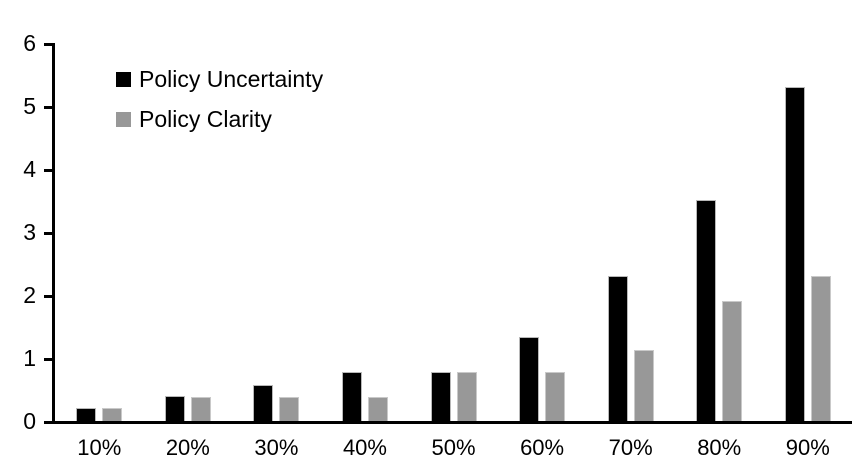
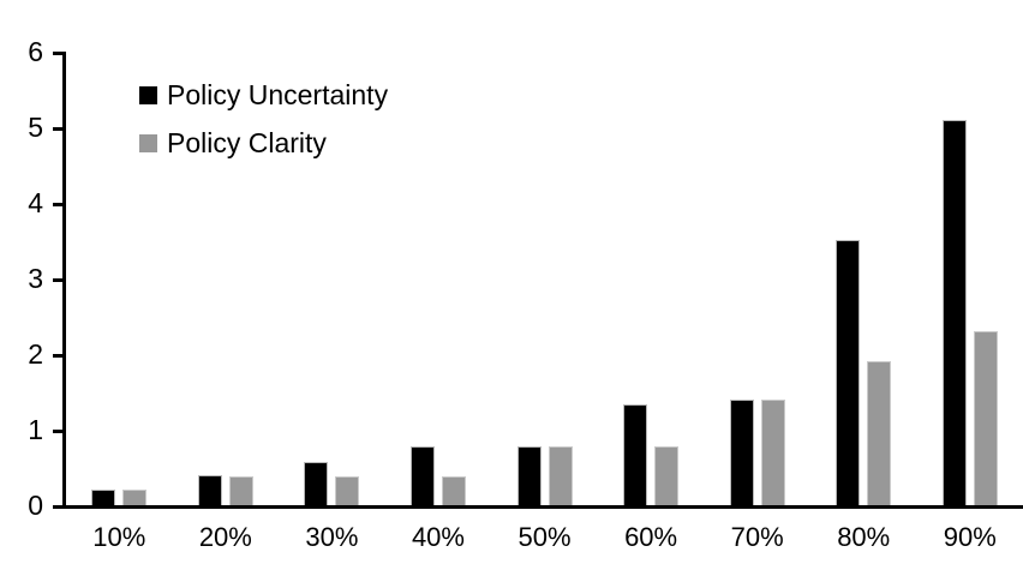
Policy Uncertainty/70%: 2.3 -> 1.4
Policy Clarity/70%: 1.1 -> 1.4
Policy Uncertainty/90%: 5.3 -> 5.1
